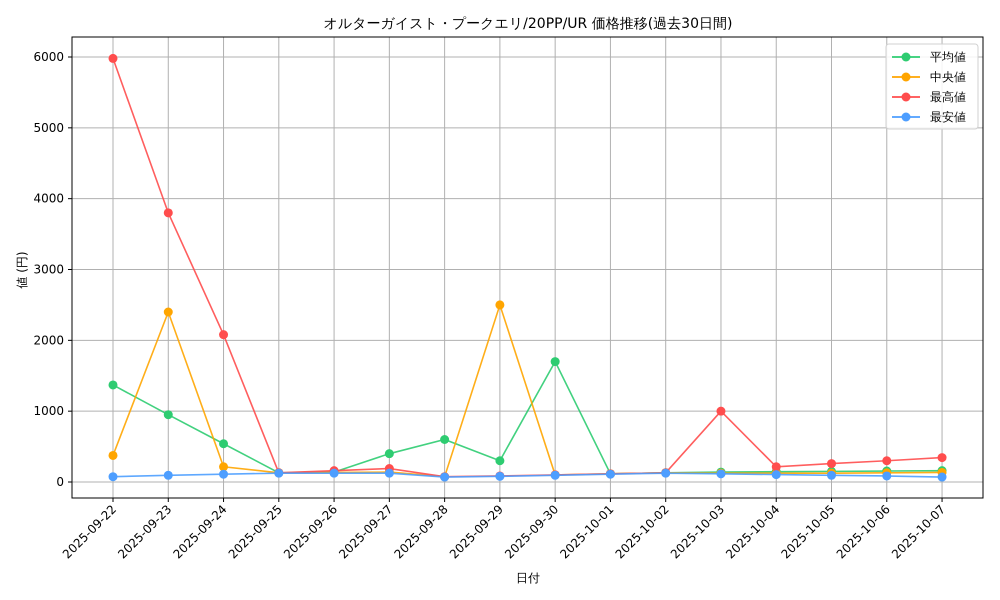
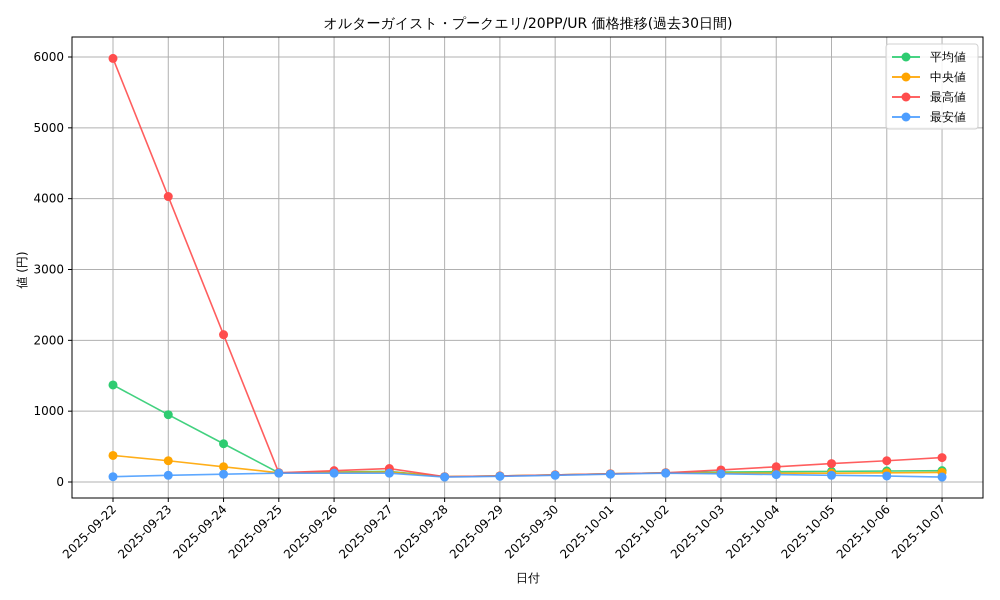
中央値/2025-09-23: 2400 -> 300
最高値/2025-09-23: 3800 -> 4000
平均値/2025-09-27: 400 -> 200
平均値/2025-09-28: 600 -> 100
平均値/2025-09-29: 300 -> 100
中央値/2025-09-29: 2500 -> 100
平均値/2025-09-30: 1700 -> 100
最高値/2025-10-03: 1000 -> 200
